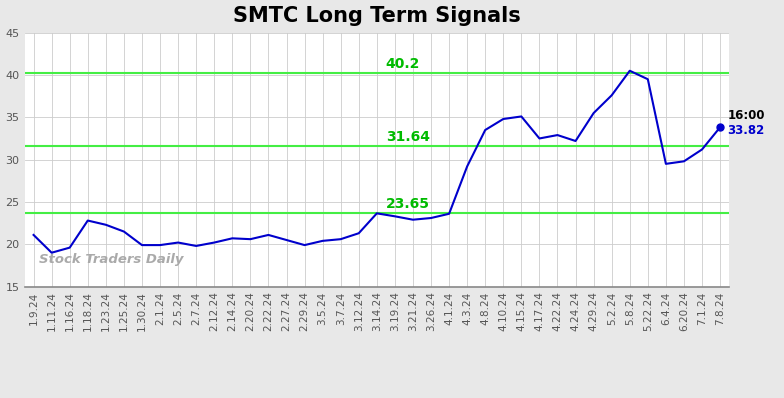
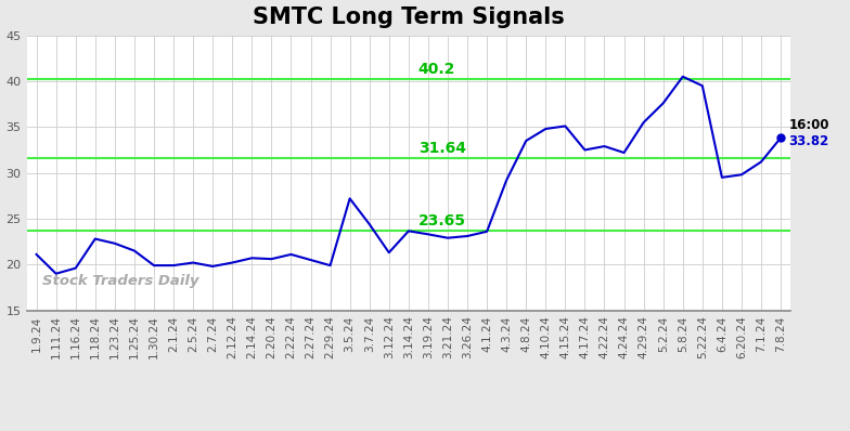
3.5.24: 20.4 -> 27.2
3.7.24: 20.6 -> 24.4
